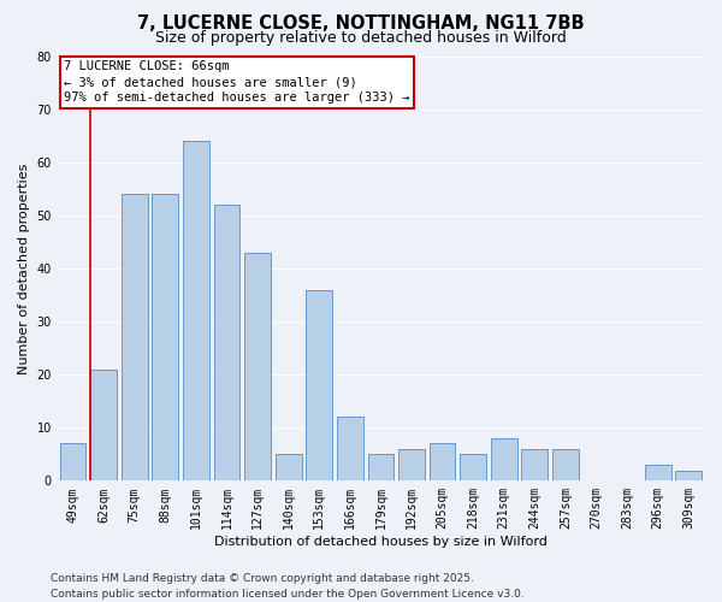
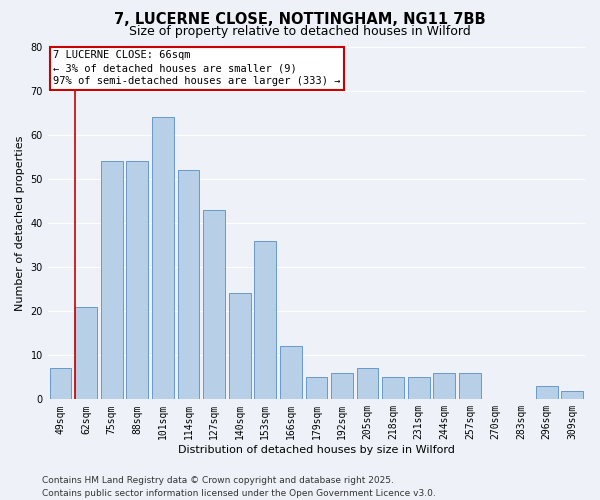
140sqm: 5 -> 24
231sqm: 8 -> 5
